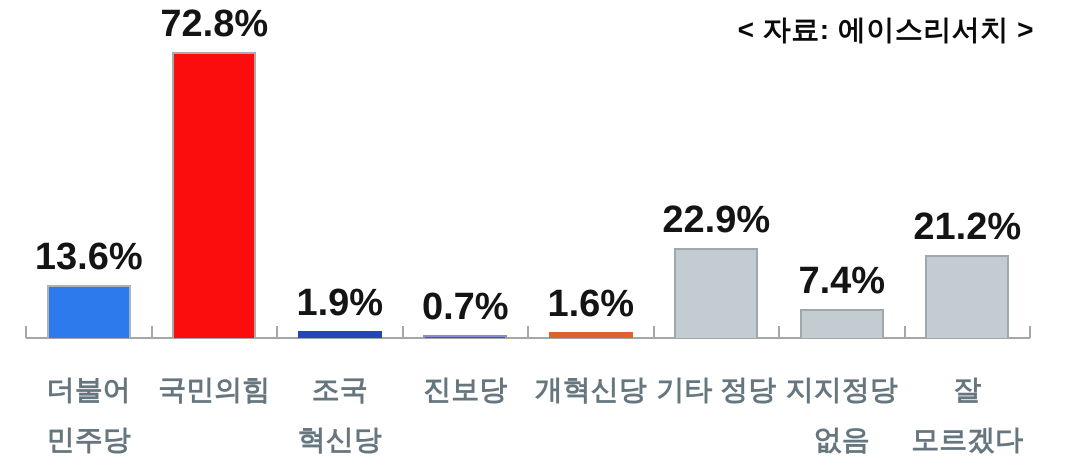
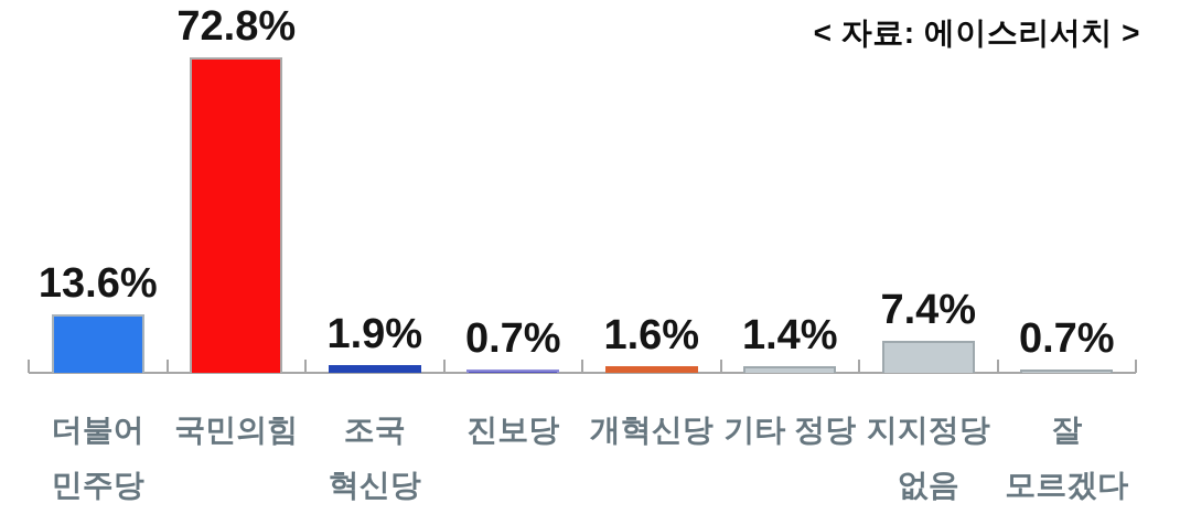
기타 정당: 22.9% -> 1.4%
잘 모르겠다: 21.2% -> 0.7%
